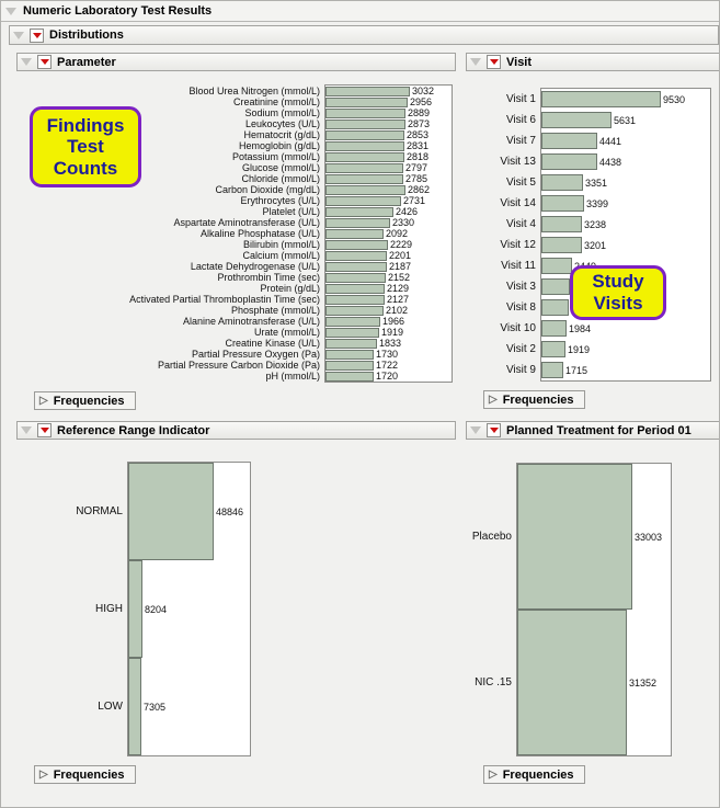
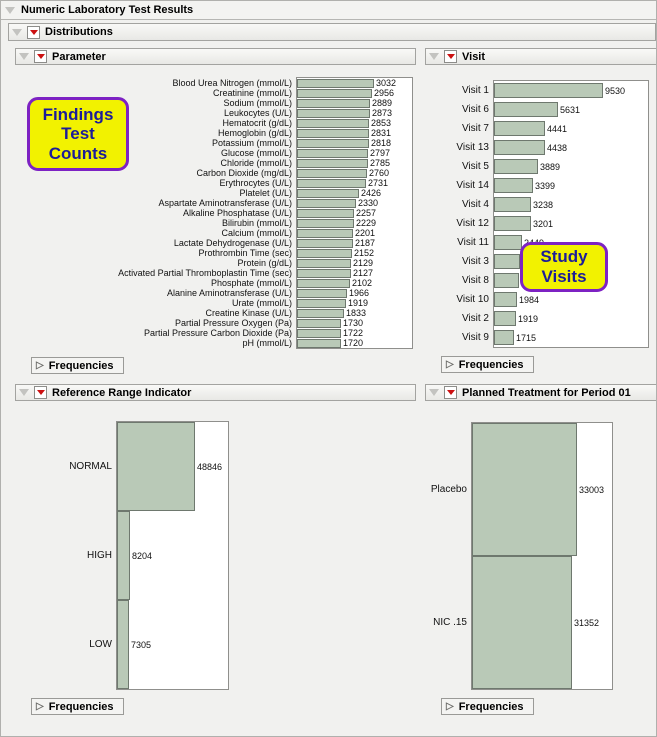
Parameter/Carbon Dioxide (mg/dL): 2862 -> 2760
Parameter/Alkaline Phosphatase (U/L): 2092 -> 2257
Visit/Visit 5: 3351 -> 3889
